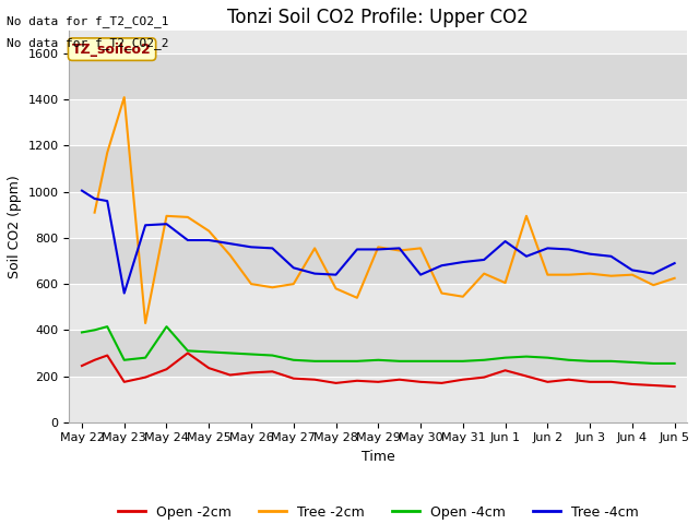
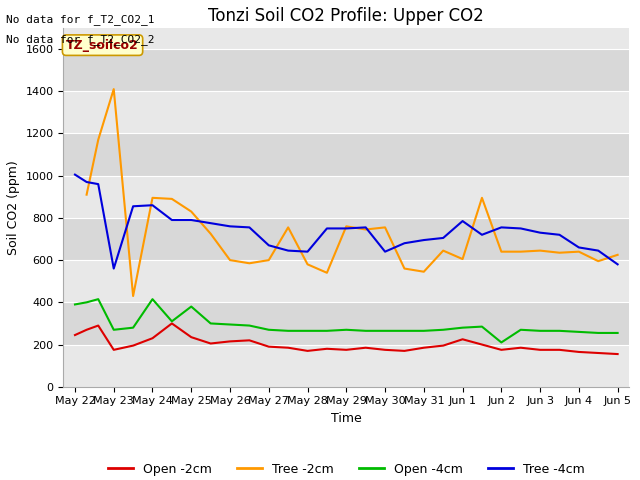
Open -4cm/May 25: 305 -> 380
Open -4cm/Jun 2: 280 -> 210
Tree -4cm/Jun 5: 690 -> 580
